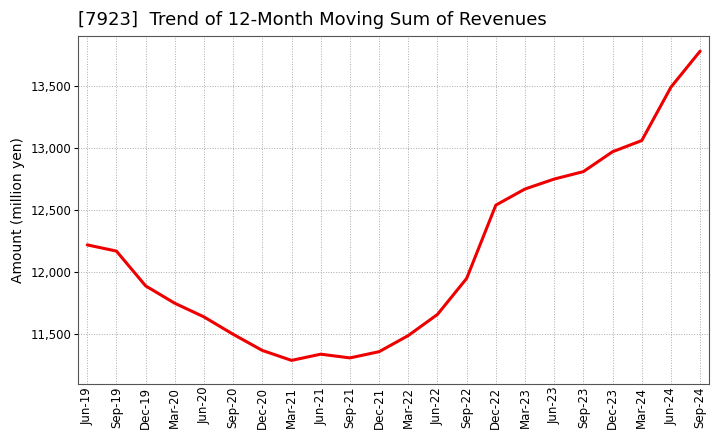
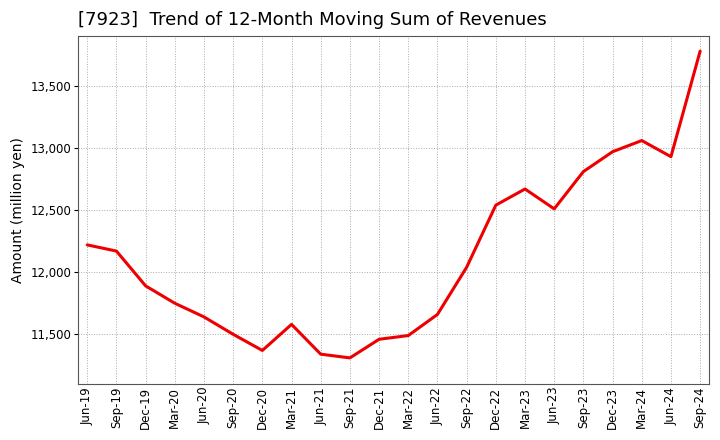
Mar-21: 11,290 -> 11,580
Dec-21: 11,360 -> 11,460
Sep-22: 11,950 -> 12,040
Jun-23: 12,750 -> 12,510
Jun-24: 13,490 -> 12,930
